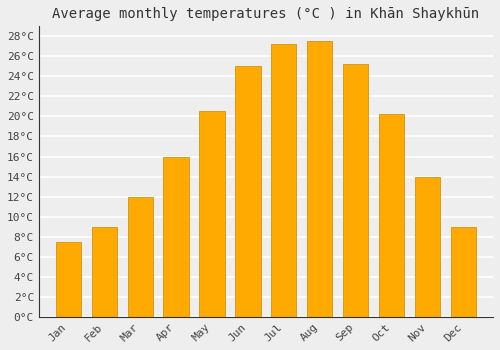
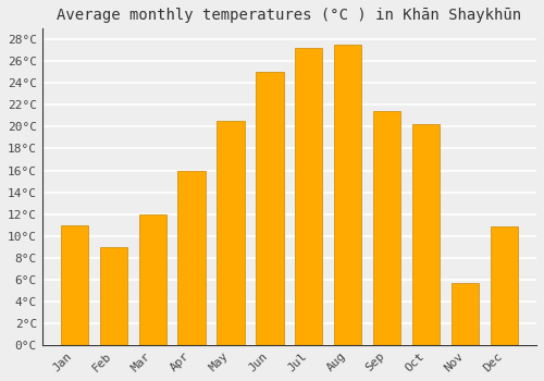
Jan: 7.5°C -> 11.0°C
Sep: 25.2°C -> 21.4°C
Nov: 14.0°C -> 5.7°C
Dec: 9.0°C -> 10.9°C
